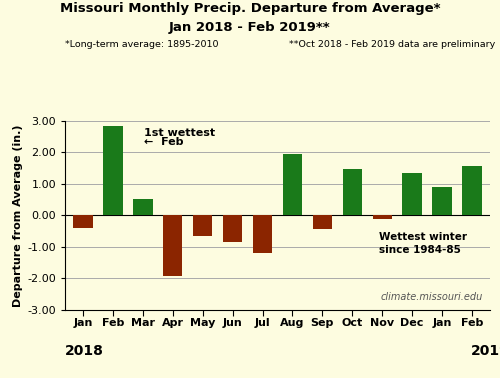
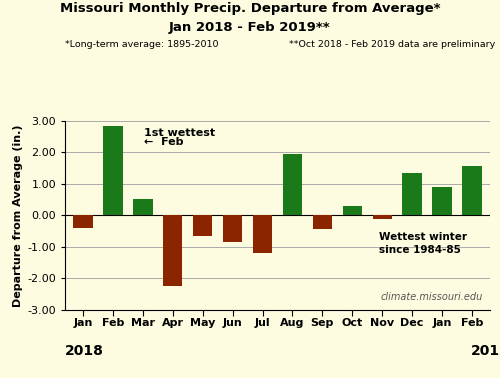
Apr: -1.93 -> -2.25
Oct: 1.47 -> 0.30
